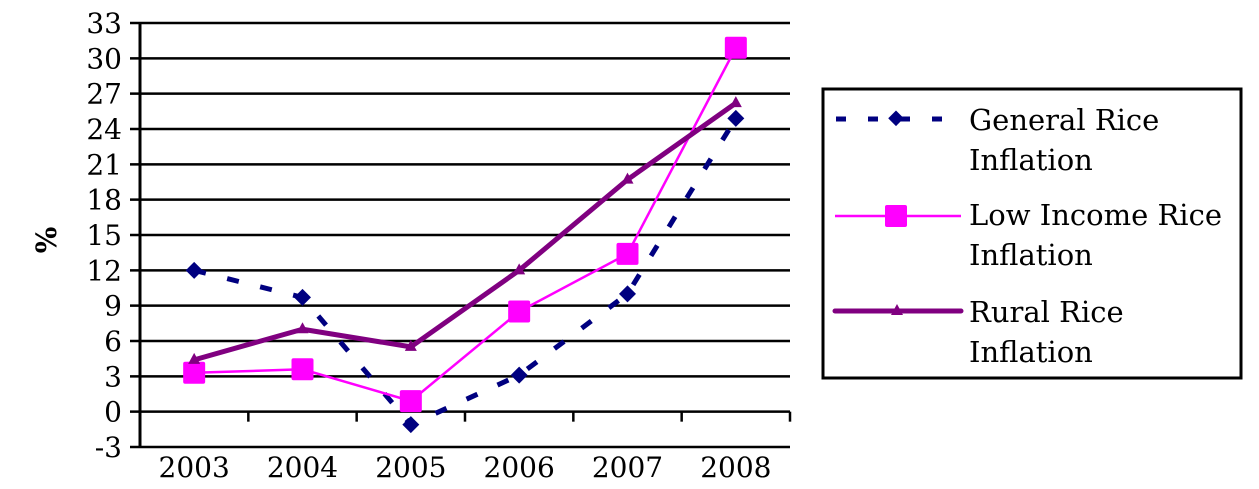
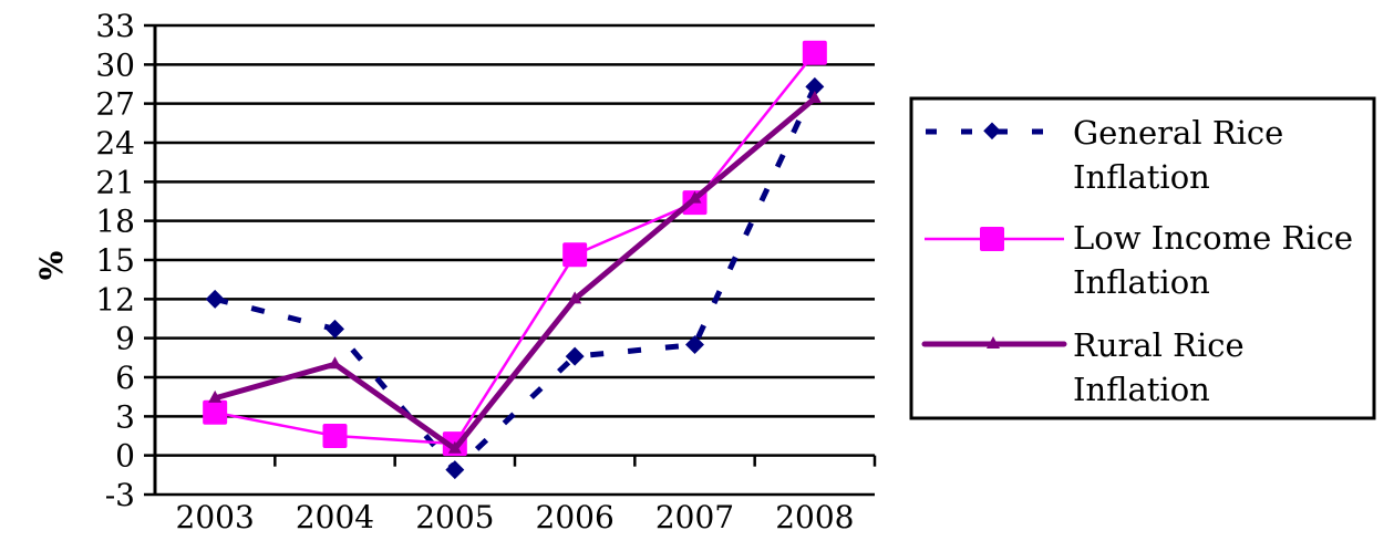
Low Income Rice Inflation/2004: 3.6 -> 1.5
Rural Rice Inflation/2005: 5.5 -> 0.5
General Rice Inflation/2006: 3.1 -> 7.6
Low Income Rice Inflation/2006: 8.5 -> 15.4
General Rice Inflation/2007: 10.0 -> 8.5
Low Income Rice Inflation/2007: 13.4 -> 19.4
General Rice Inflation/2008: 24.9 -> 28.3
Rural Rice Inflation/2008: 26.2 -> 27.4
